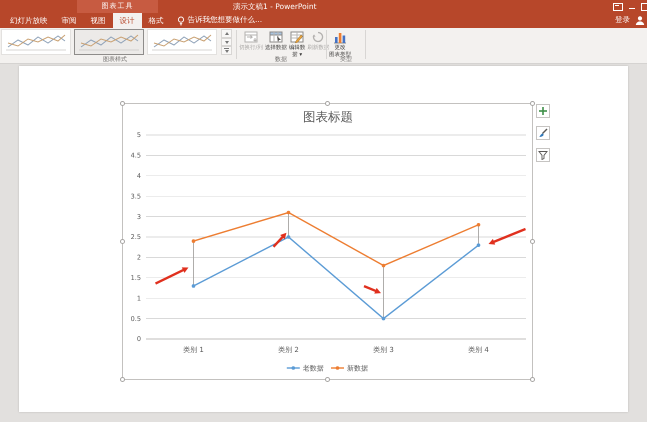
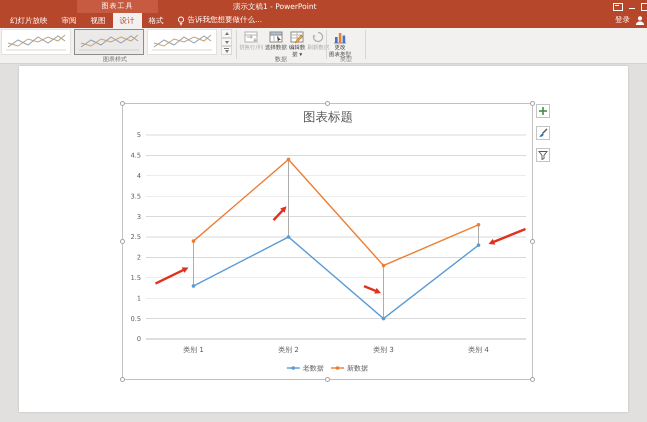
新数据/类别 2: 3.1 -> 4.4
